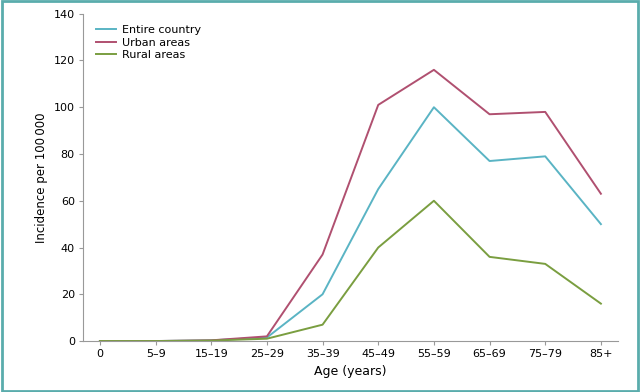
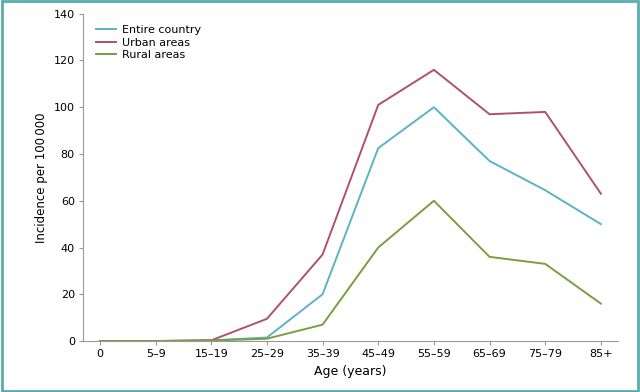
Urban areas/25–29: 2.0 -> 9.5
Entire country/45–49: 65.0 -> 82.5
Entire country/75–79: 79.0 -> 64.5
